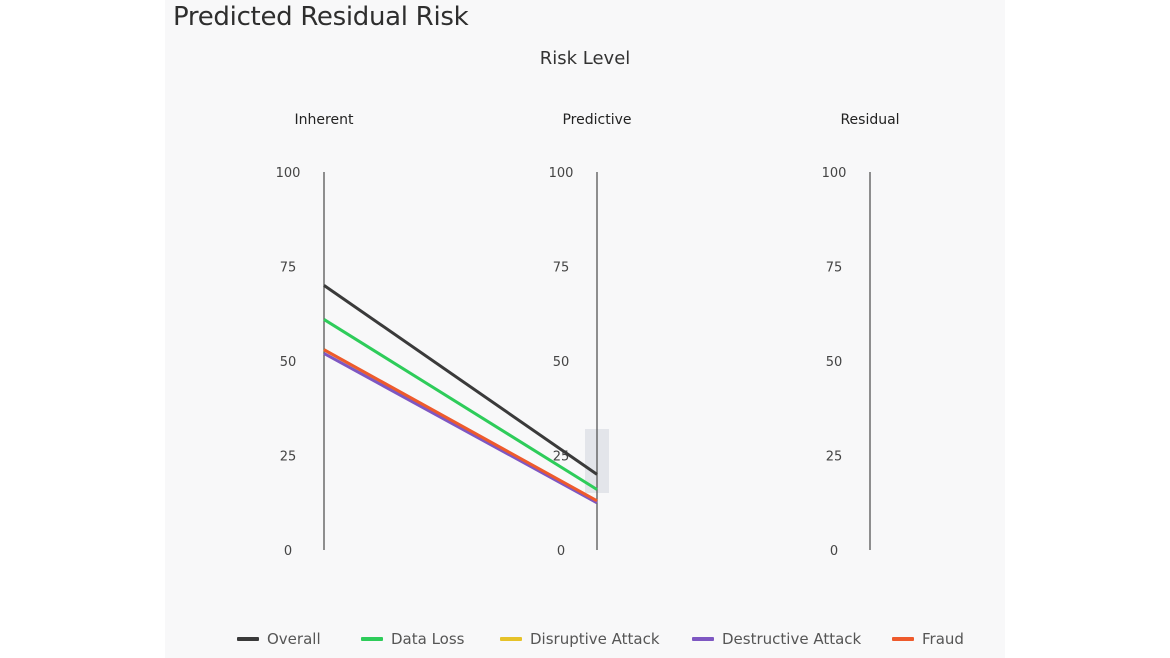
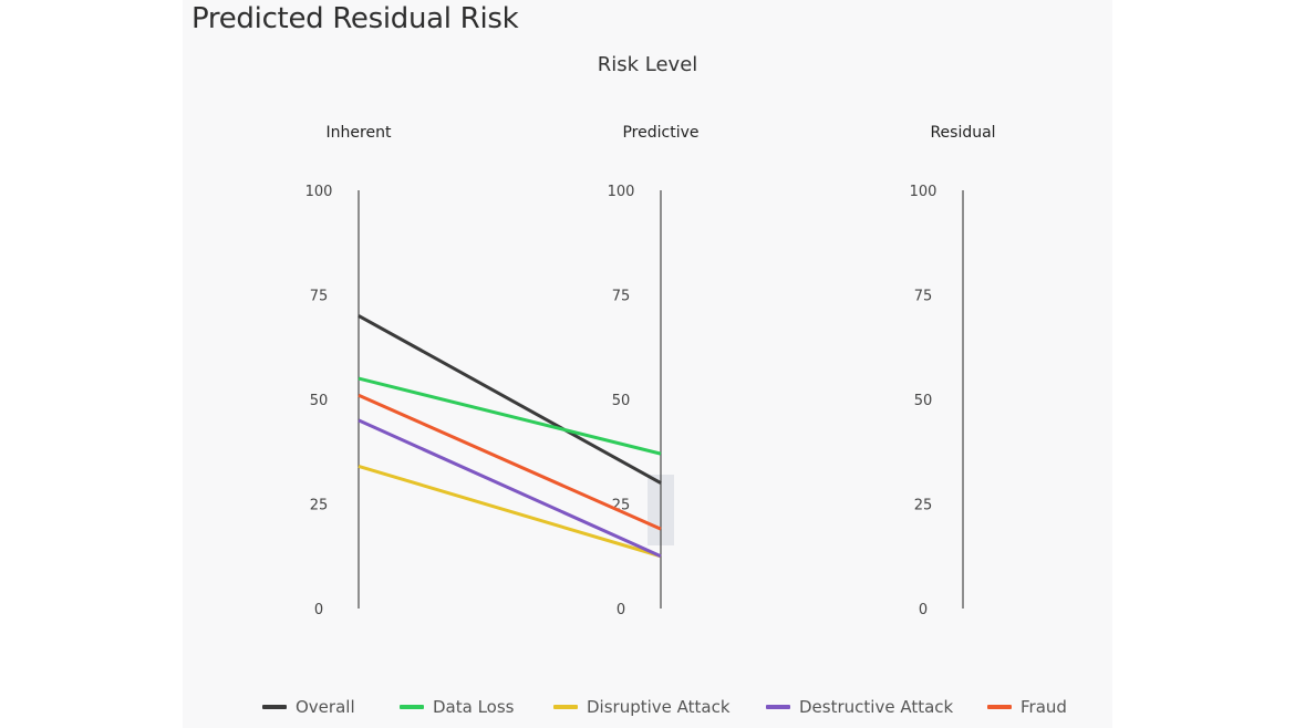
Data Loss/Inherent: 61 -> 55
Disruptive Attack/Inherent: 53 -> 34
Destructive Attack/Inherent: 52 -> 45
Fraud/Inherent: 53 -> 51
Overall/Predictive: 20 -> 30
Data Loss/Predictive: 16 -> 37
Fraud/Predictive: 13 -> 19
